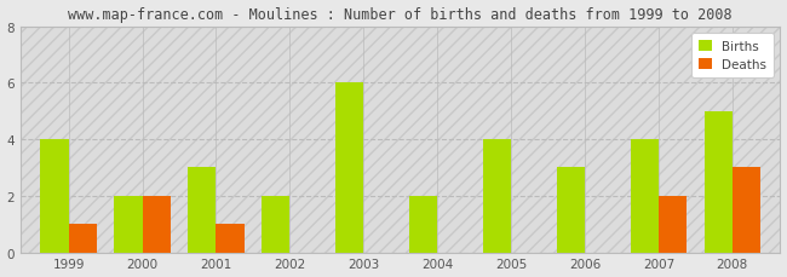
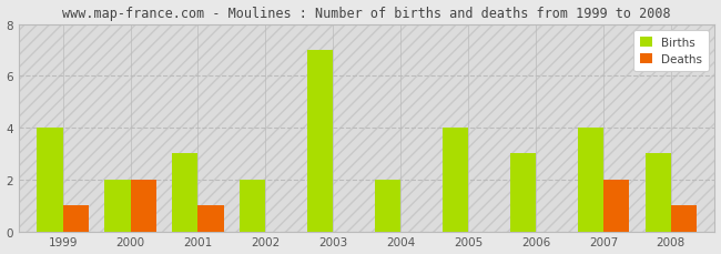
Births/2003: 6 -> 7
Births/2008: 5 -> 3
Deaths/2008: 3 -> 1
